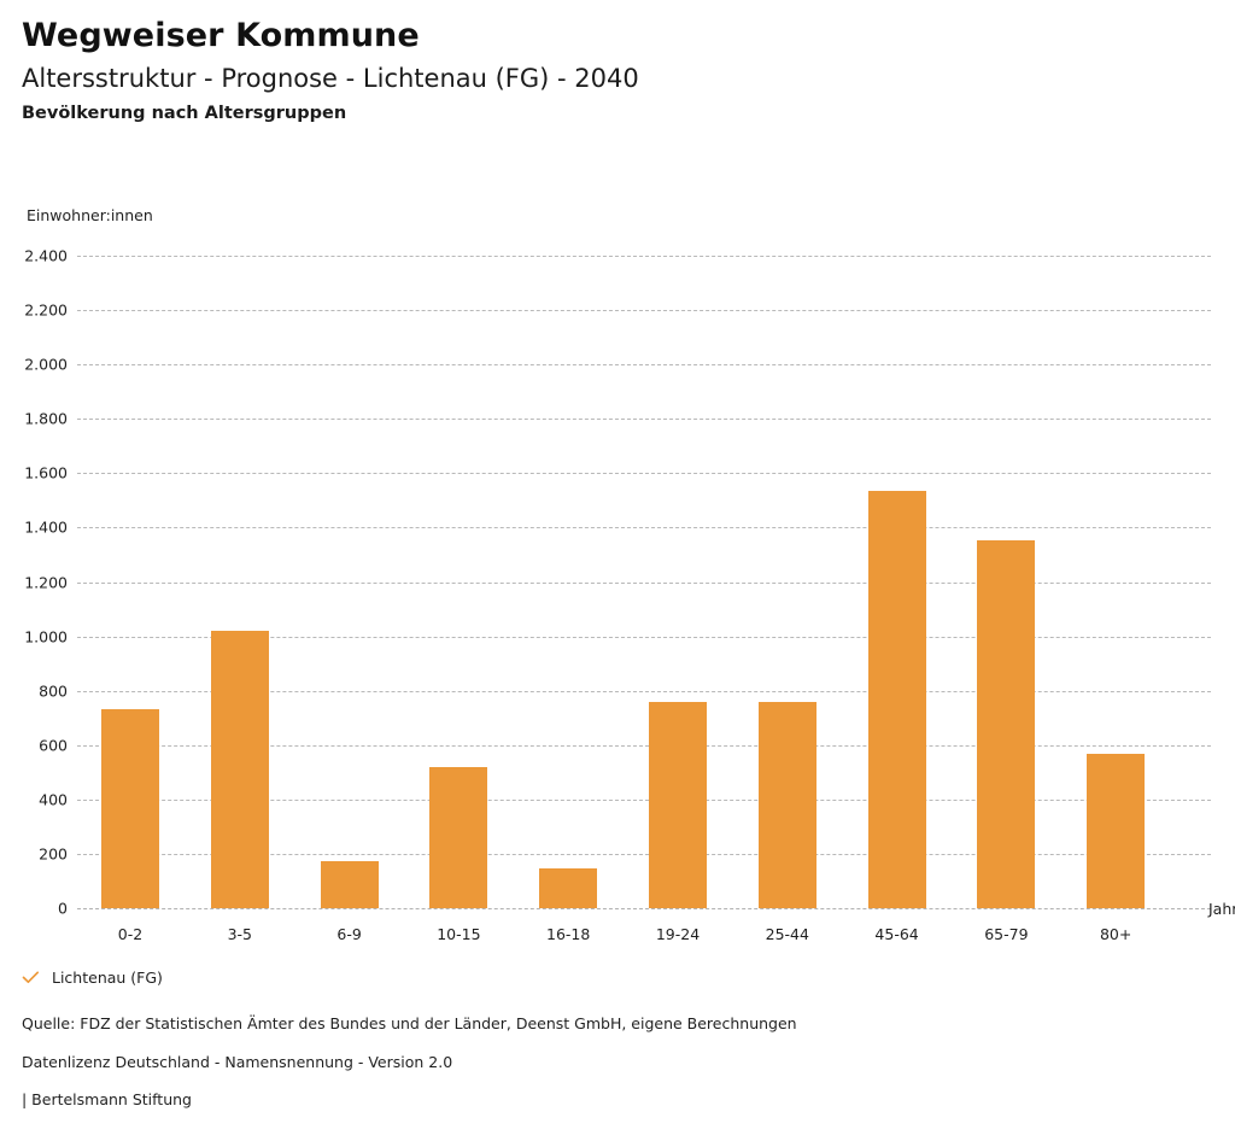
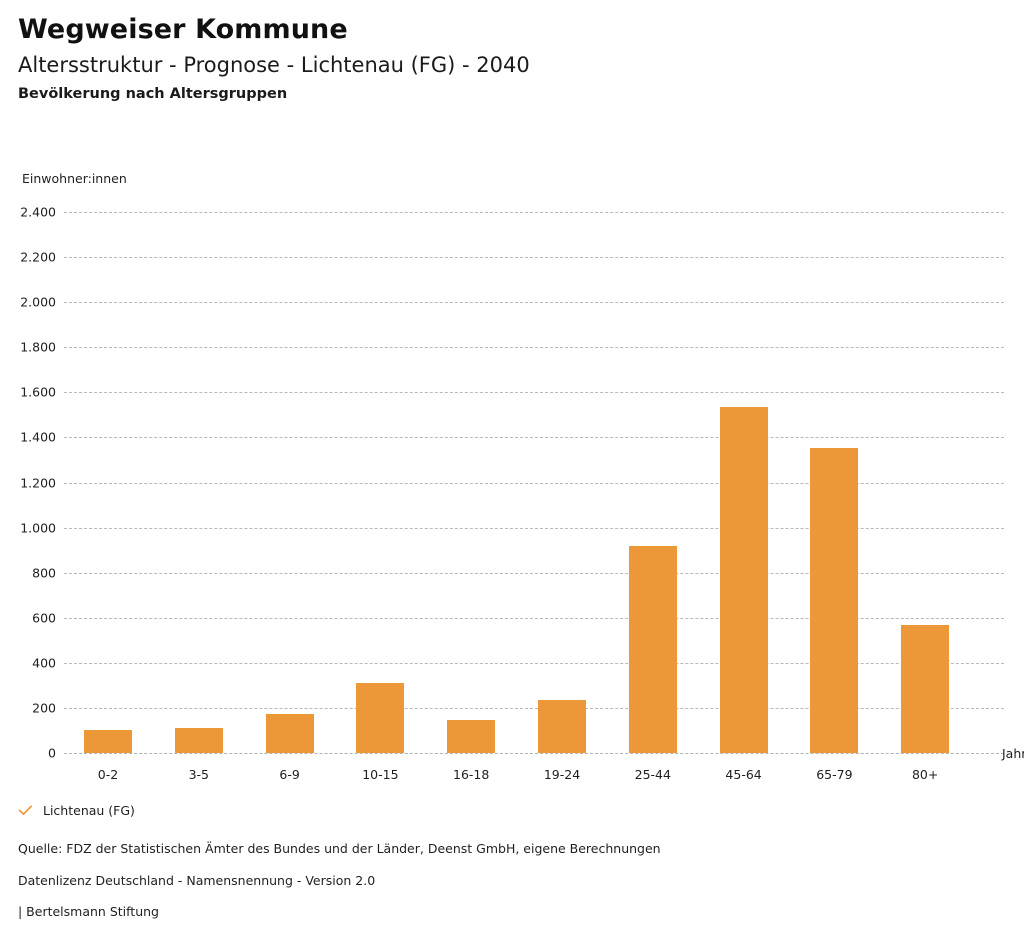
0-2: 730 -> 100
3-5: 1020 -> 110
10-15: 520 -> 310
19-24: 760 -> 240
25-44: 760 -> 920
